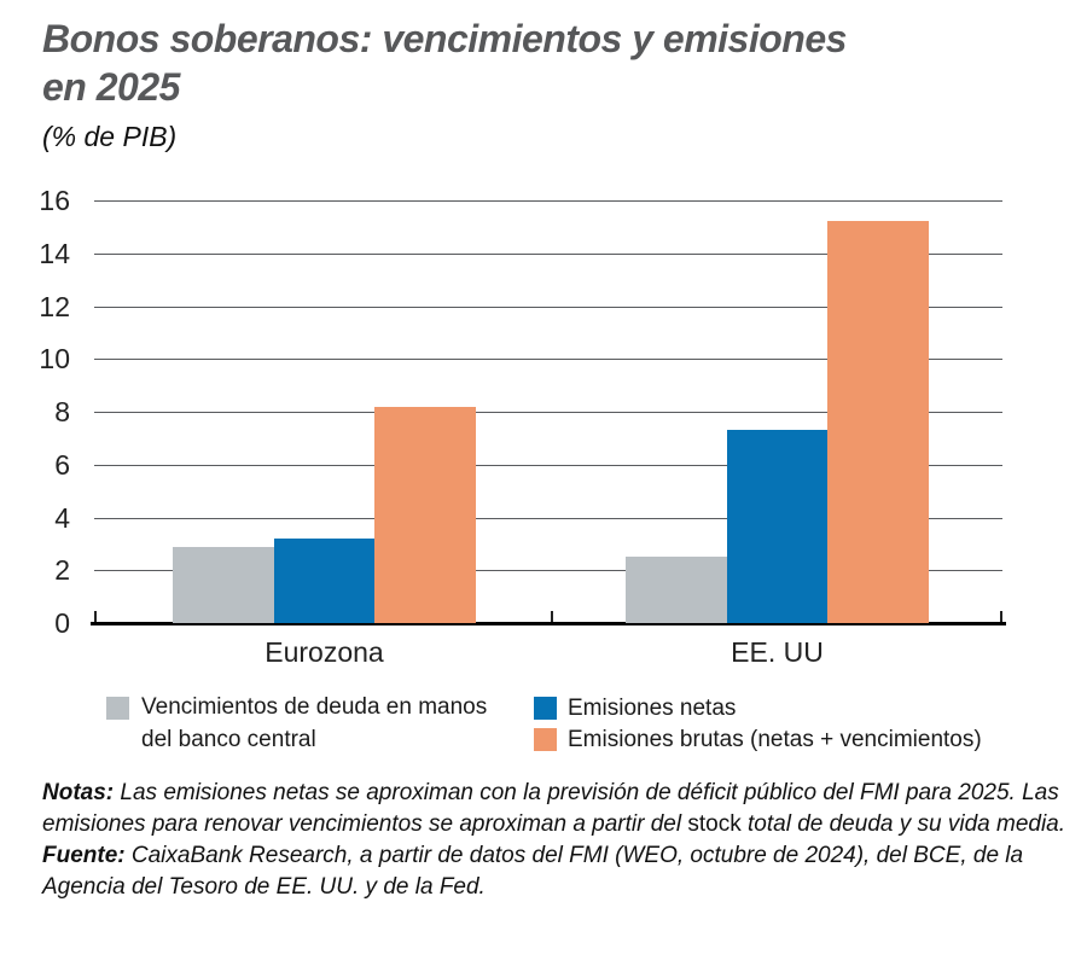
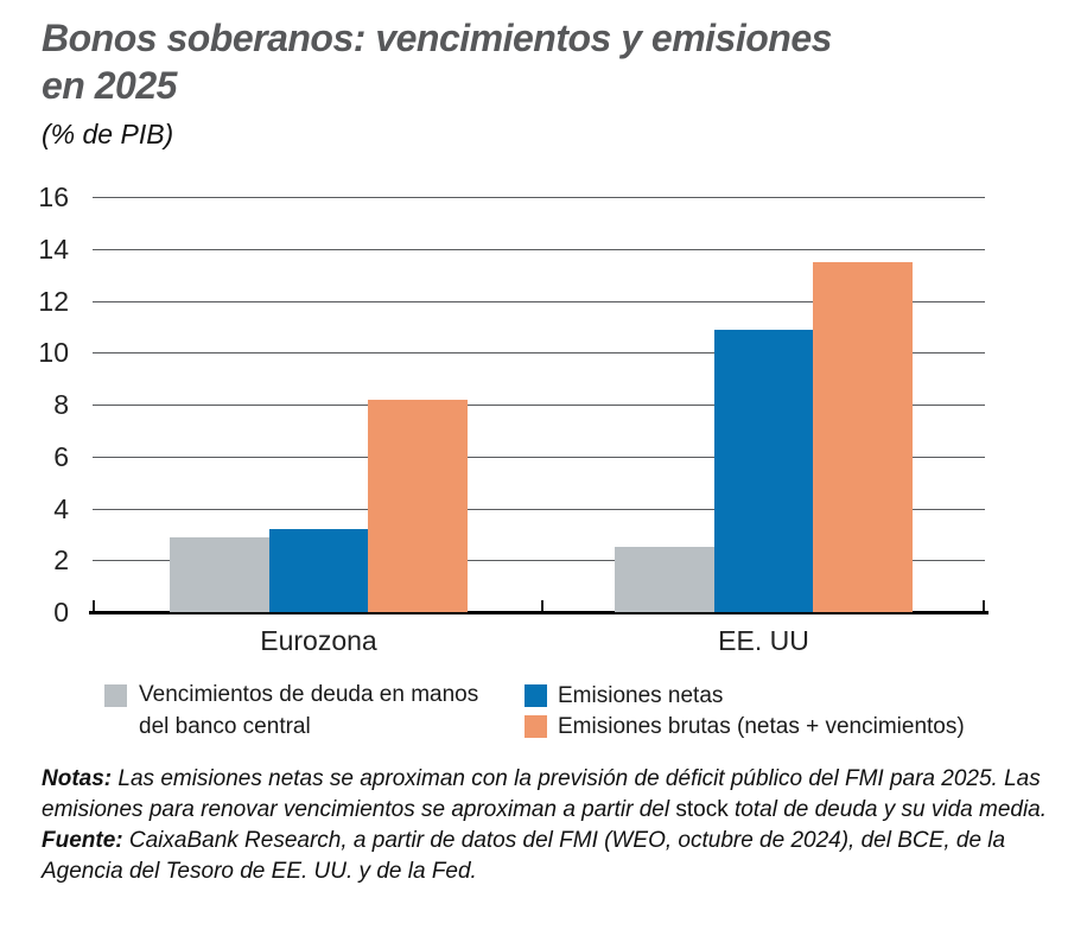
Emisiones netas/EE. UU: 7.3 -> 10.9
Emisiones brutas (netas + vencimientos)/EE. UU: 15.2 -> 13.5
